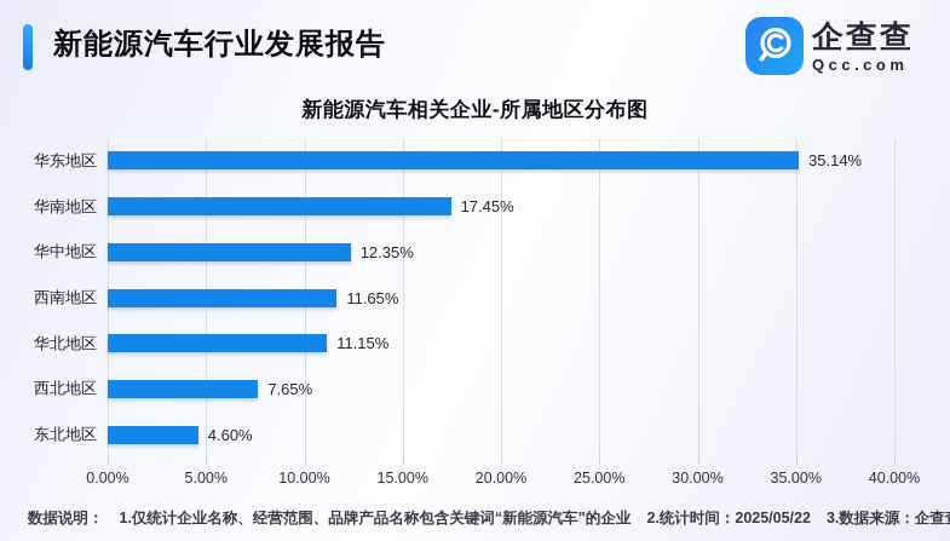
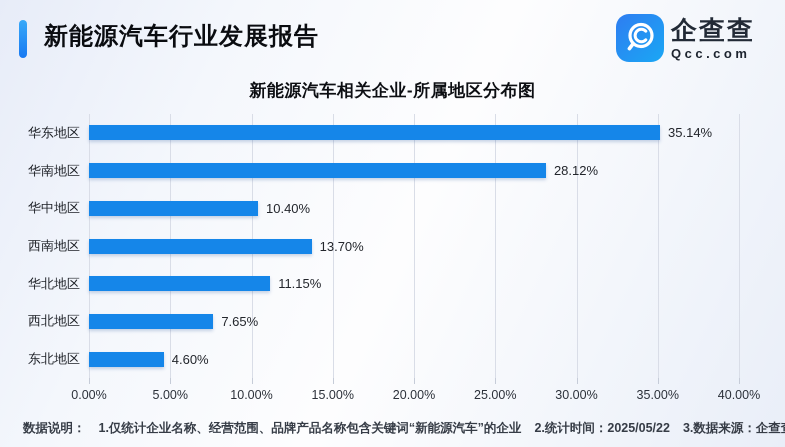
华南地区: 17.45% -> 28.12%
华中地区: 12.35% -> 10.40%
西南地区: 11.65% -> 13.70%
